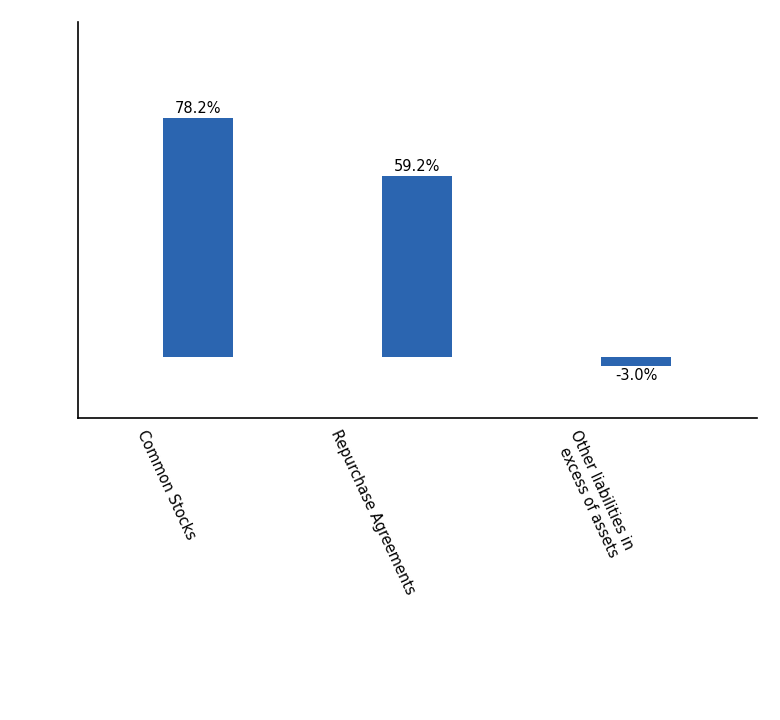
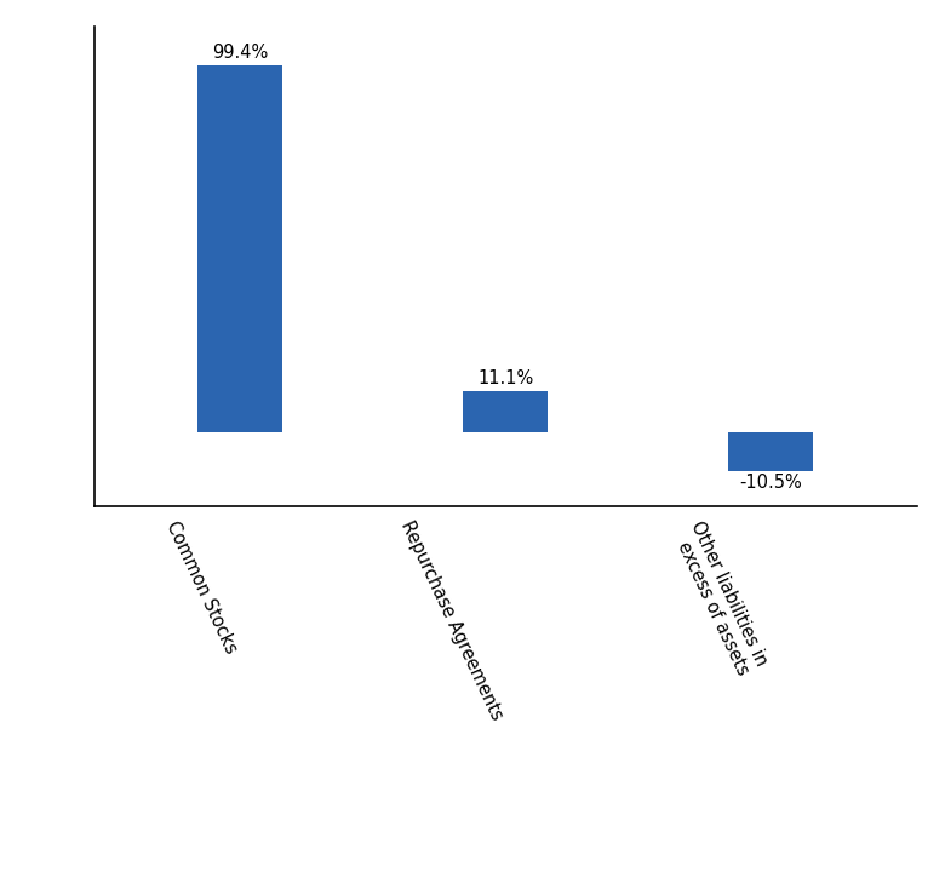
Common Stocks: 78.2% -> 99.4%
Repurchase Agreements: 59.2% -> 11.1%
Other liabilities in excess of assets: -3.0% -> -10.5%
